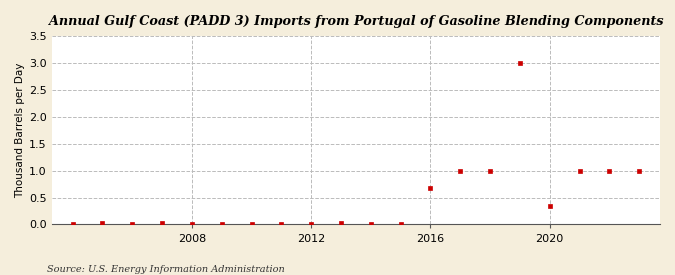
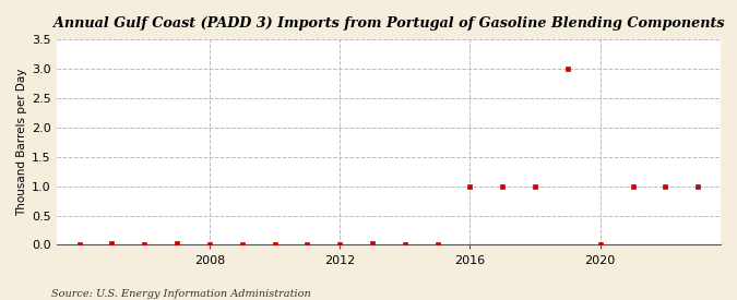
2016: 0.68 -> 1.00
2020: 0.34 -> 0.01
